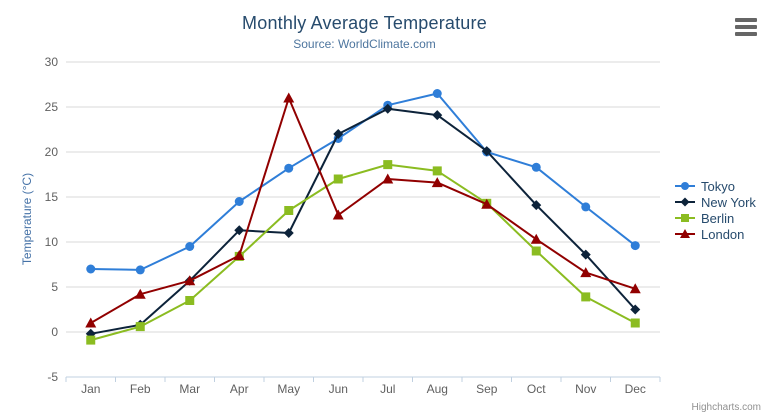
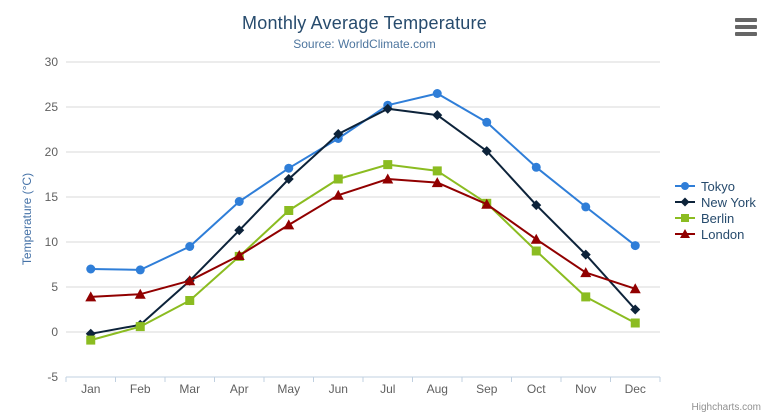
London/Jan: 1 -> 4
New York/May: 11 -> 17
London/May: 26 -> 12
London/Jun: 13 -> 15
Tokyo/Sep: 20 -> 23
